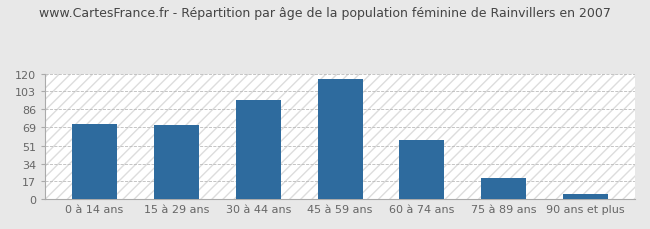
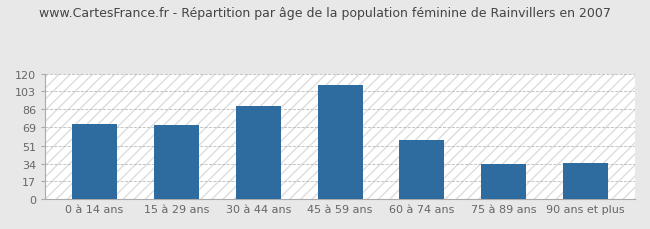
30 à 44 ans: 95 -> 89
45 à 59 ans: 115 -> 109
75 à 89 ans: 20 -> 34
90 ans et plus: 5 -> 35
